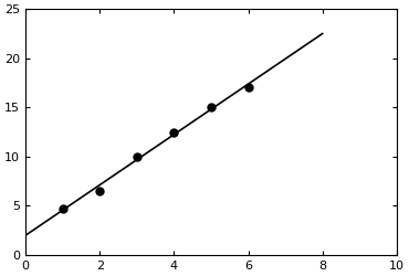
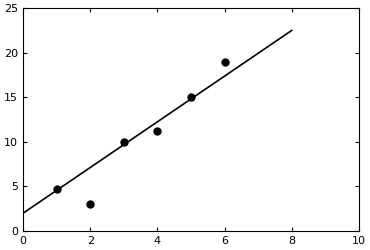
2: 6.5 -> 3.0
4: 12.5 -> 11.2
6: 17.0 -> 19.0
